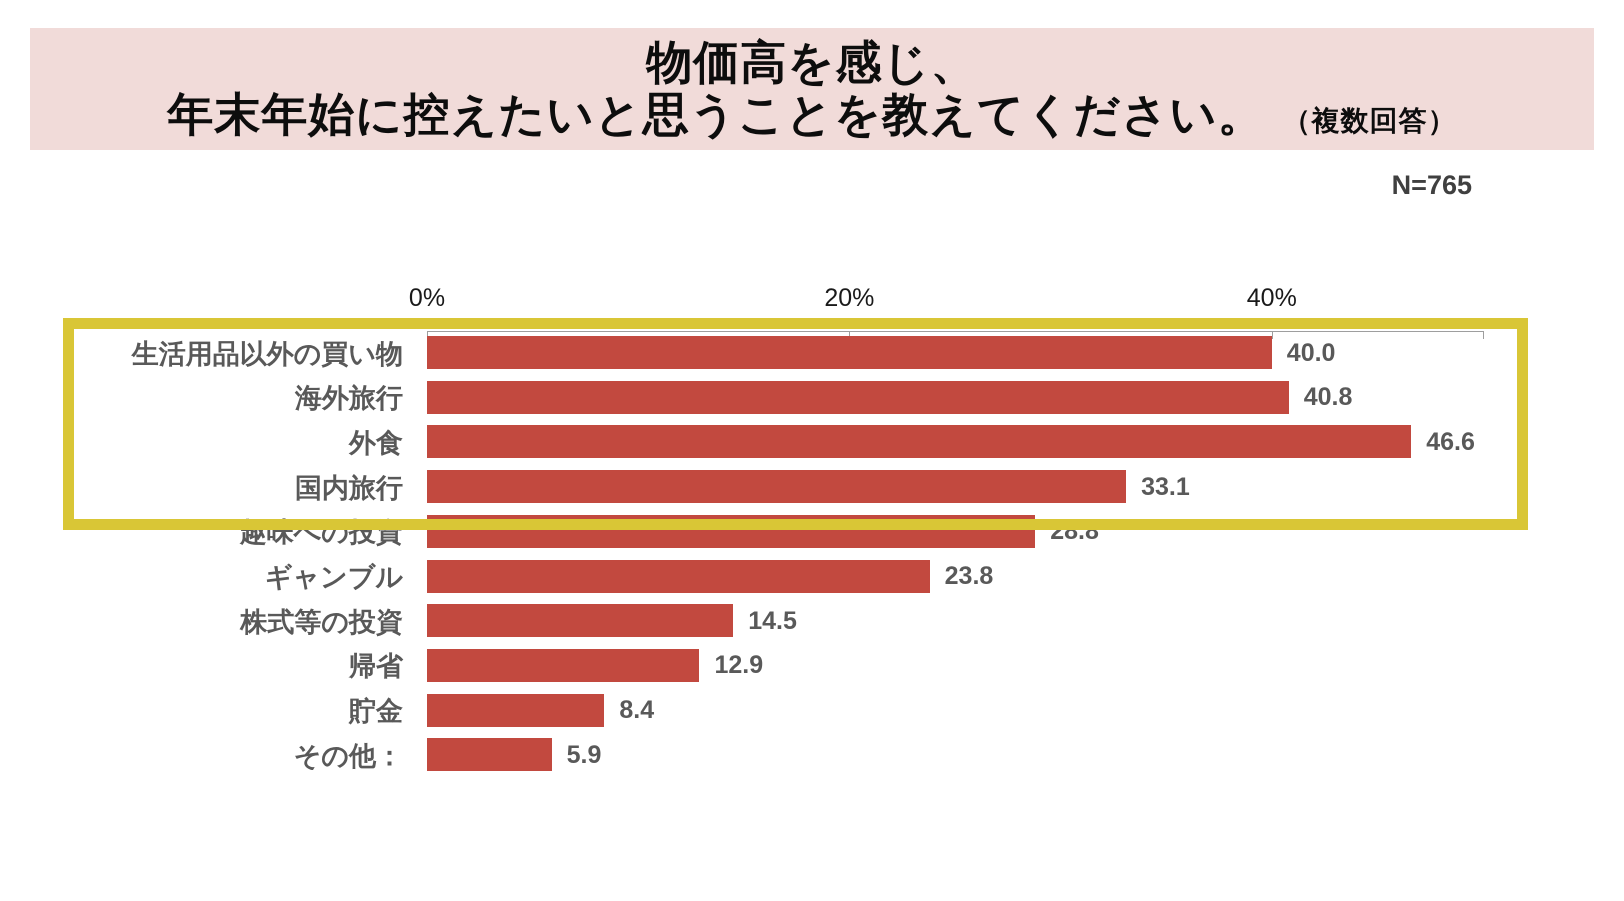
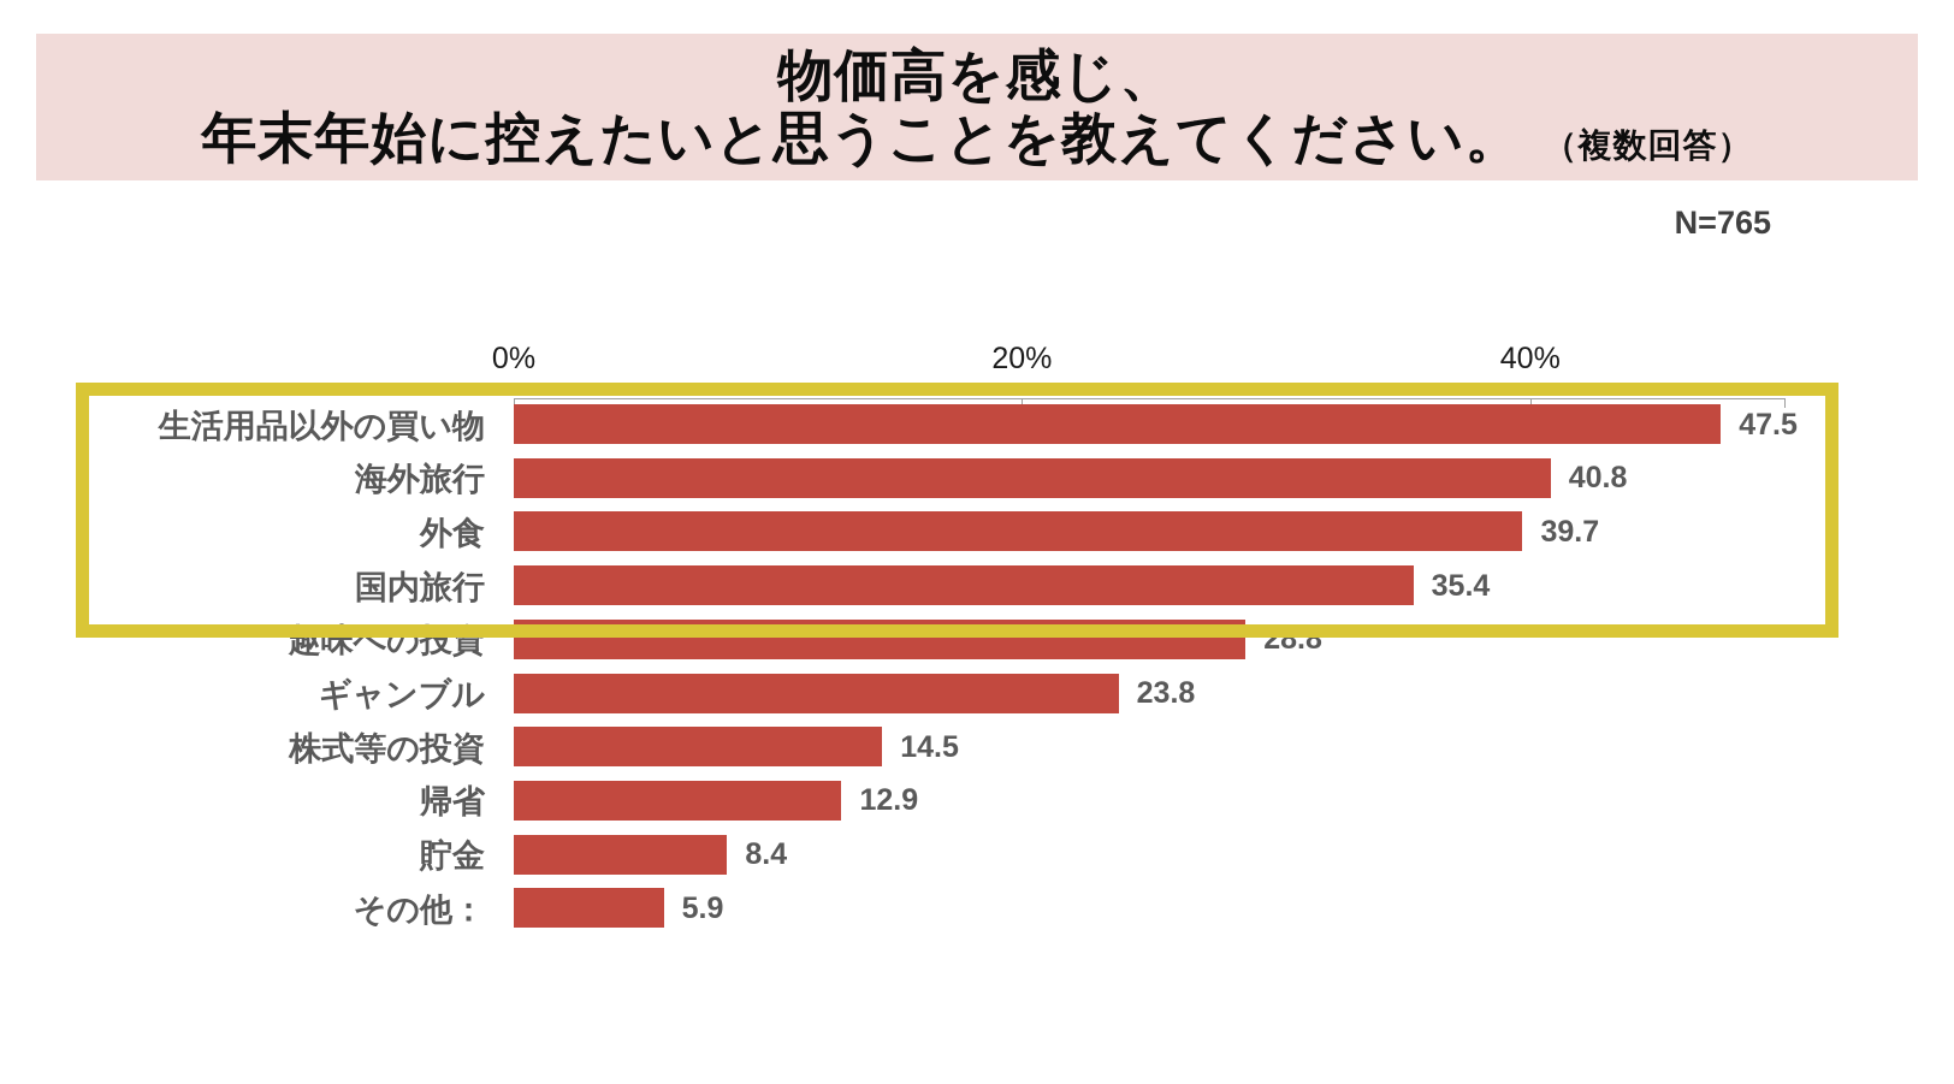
生活用品以外の買い物: 40.0 -> 47.5
外食: 46.6 -> 39.7
国内旅行: 33.1 -> 35.4
